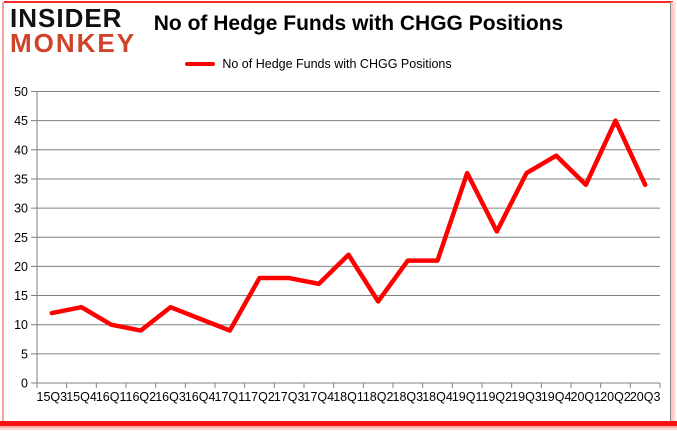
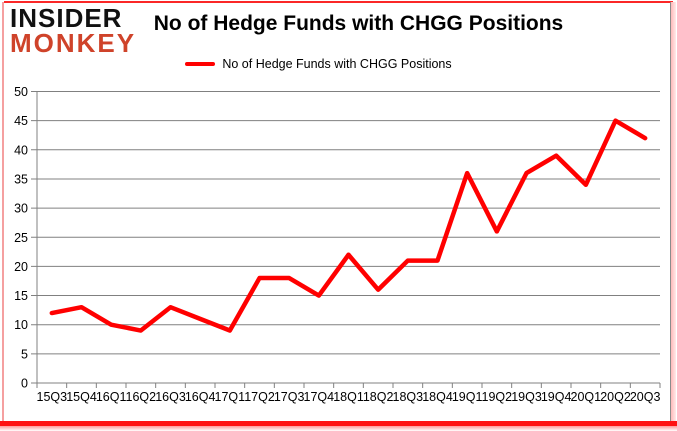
17Q4: 17 -> 15
18Q2: 14 -> 16
20Q3: 34 -> 42
